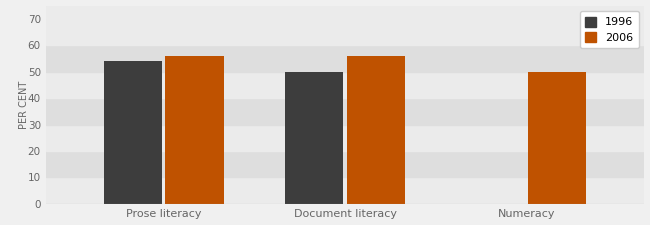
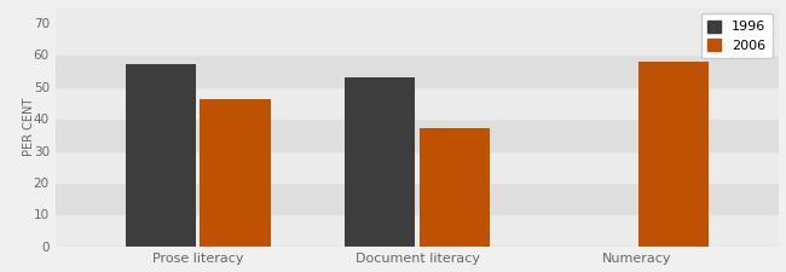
1996/Prose literacy: 54 -> 57
2006/Prose literacy: 56 -> 46
1996/Document literacy: 50 -> 53
2006/Document literacy: 56 -> 37
2006/Numeracy: 50 -> 58
